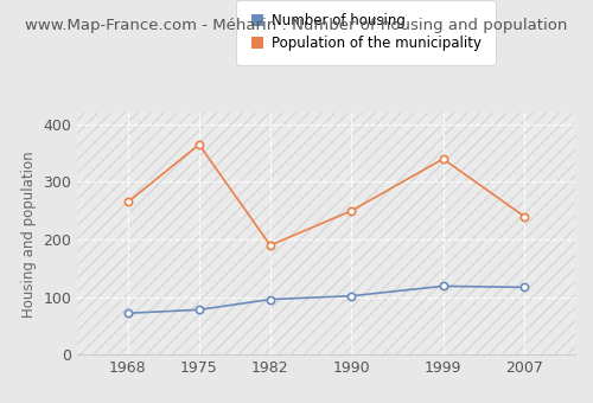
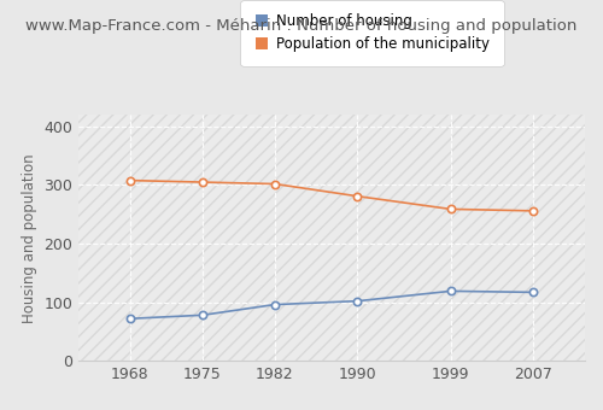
Population of the municipality/1968: 265 -> 308
Population of the municipality/1975: 365 -> 305
Population of the municipality/1982: 190 -> 302
Population of the municipality/1990: 250 -> 281
Population of the municipality/1999: 340 -> 259
Population of the municipality/2007: 240 -> 256
